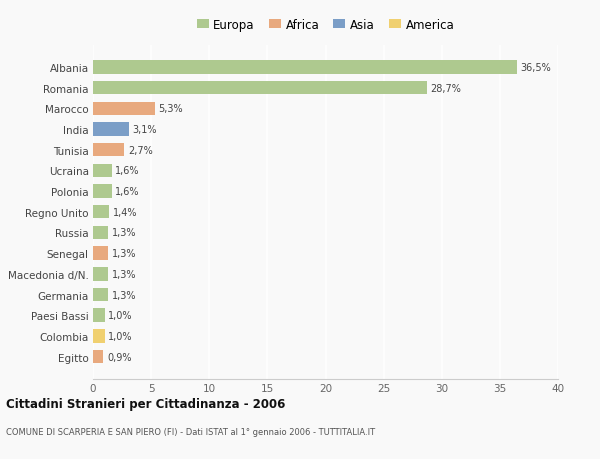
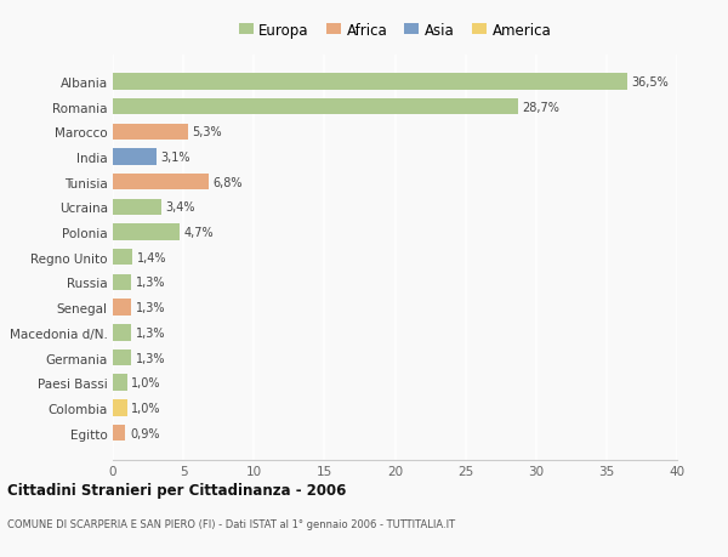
Tunisia: 2,7% -> 6,8%
Ucraina: 1,6% -> 3,4%
Polonia: 1,6% -> 4,7%
